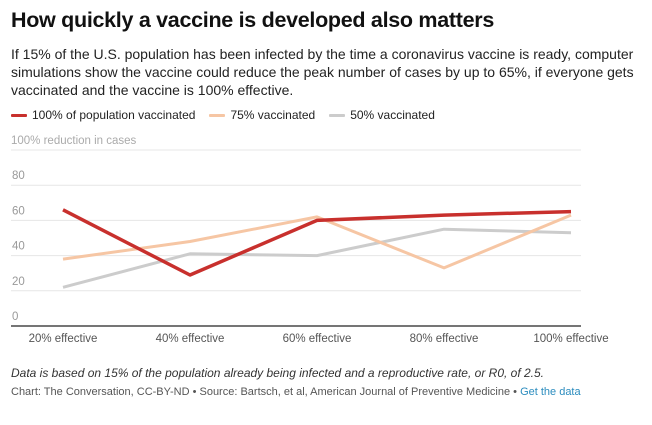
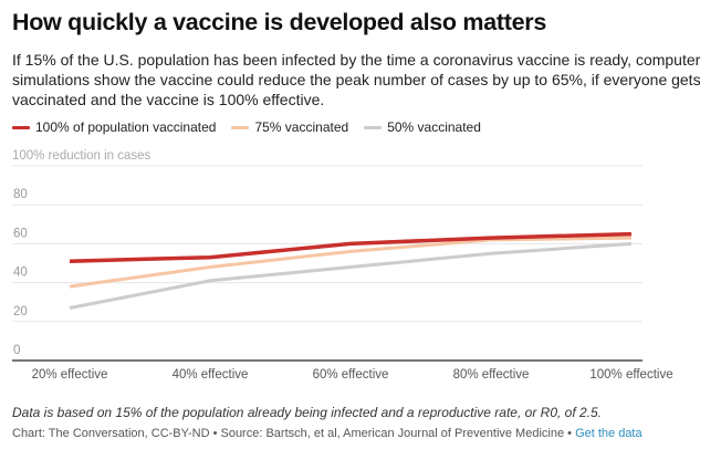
100% of population vaccinated/20% effective: 66 -> 51
50% vaccinated/20% effective: 22 -> 27
100% of population vaccinated/40% effective: 29 -> 53
75% vaccinated/60% effective: 62 -> 56
50% vaccinated/60% effective: 40 -> 48
75% vaccinated/80% effective: 33 -> 62
50% vaccinated/100% effective: 53 -> 60
